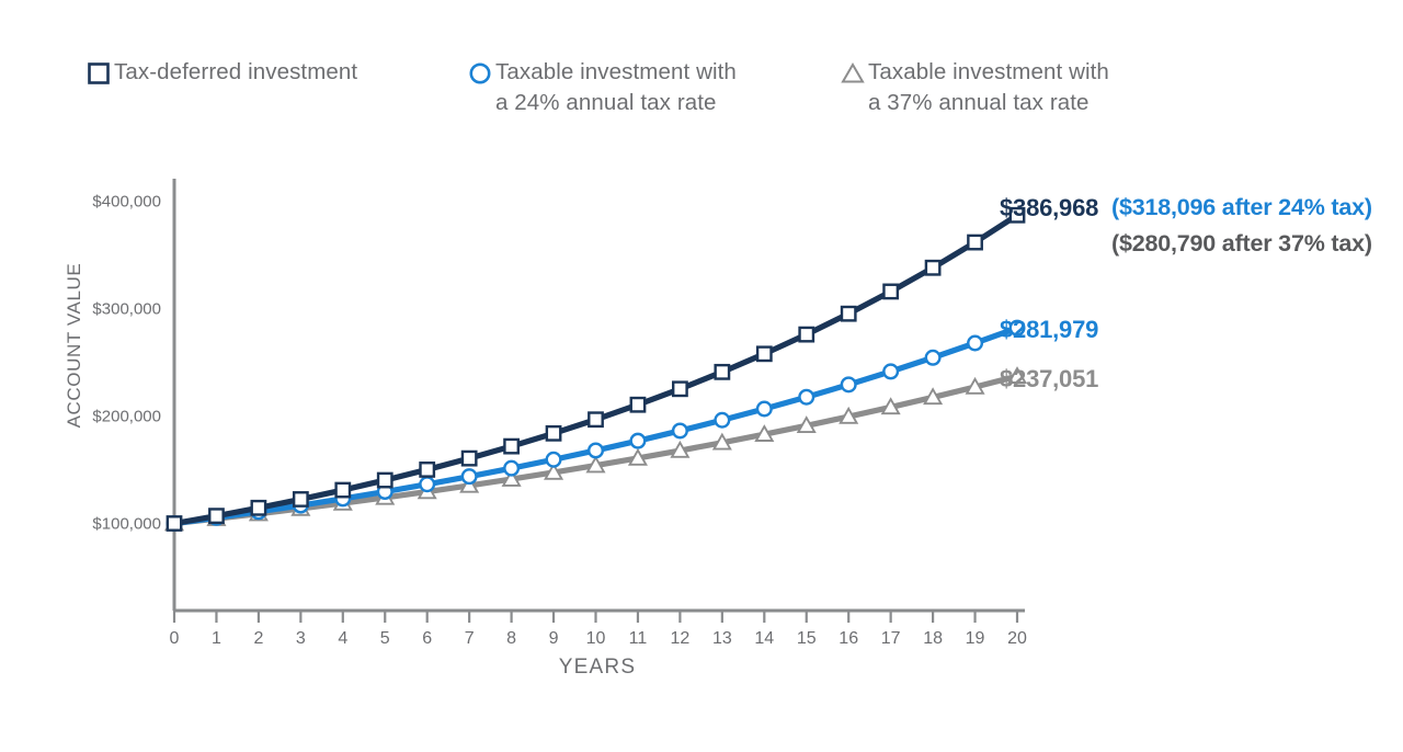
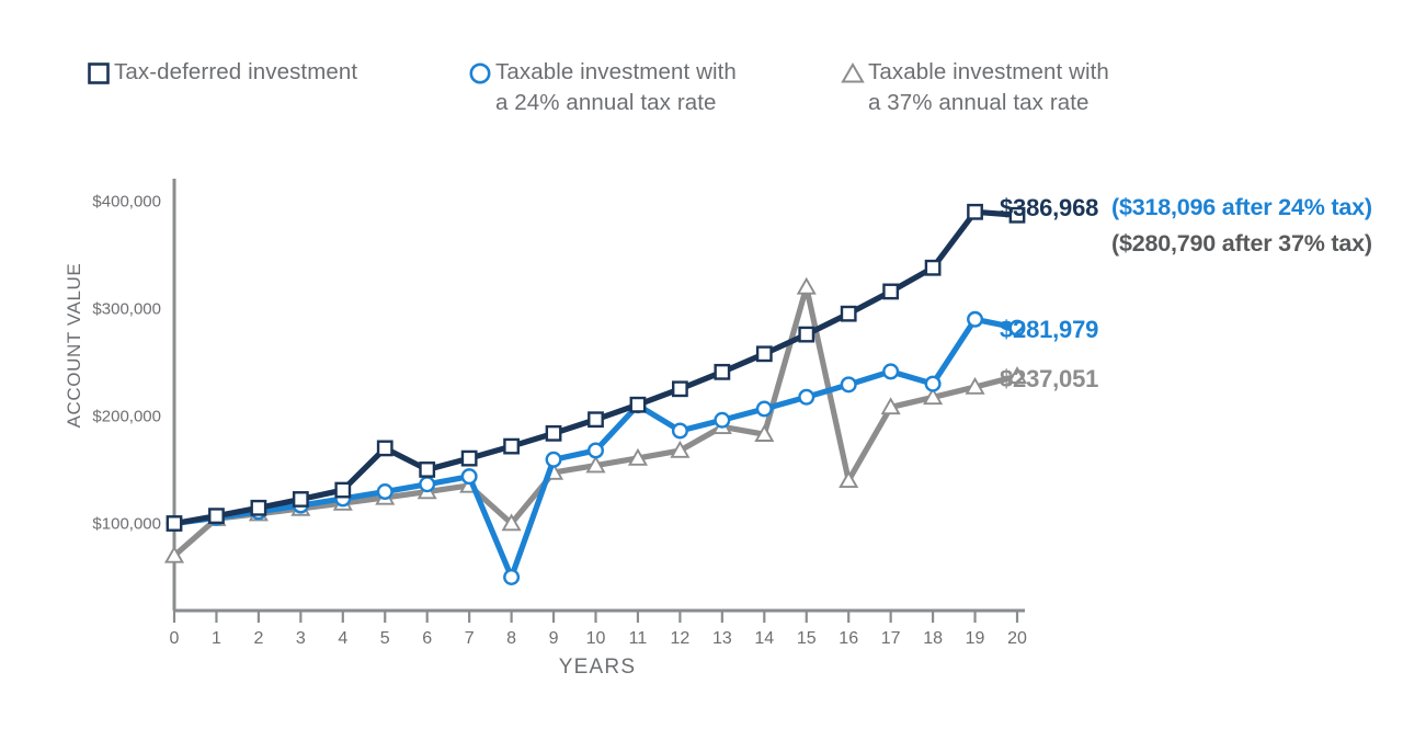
Taxable investment with a 37% annual tax rate/0: $100000 -> $70000
Tax-deferred investment/5: $140000 -> $170000
Taxable investment with a 24% annual tax rate/8: $150000 -> $50000
Taxable investment with a 37% annual tax rate/8: $140000 -> $100000
Taxable investment with a 24% annual tax rate/11: $180000 -> $210000
Taxable investment with a 37% annual tax rate/13: $180000 -> $190000
Taxable investment with a 37% annual tax rate/15: $190000 -> $320000
Taxable investment with a 37% annual tax rate/16: $200000 -> $140000
Taxable investment with a 24% annual tax rate/18: $250000 -> $230000
Tax-deferred investment/19: $360000 -> $390000
Taxable investment with a 24% annual tax rate/19: $270000 -> $290000
